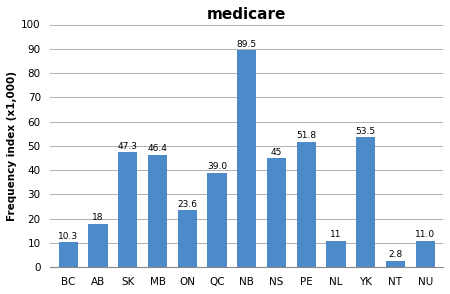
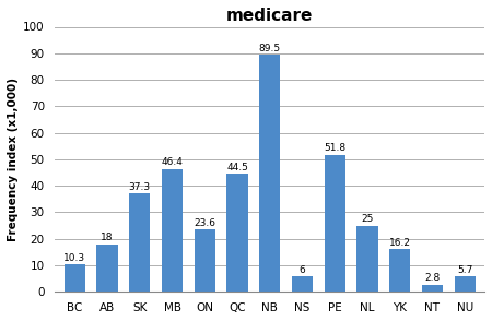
SK: 47.3 -> 37.3
QC: 39.0 -> 44.5
NS: 45 -> 6
NL: 11 -> 25
YK: 53.5 -> 16.2
NU: 11.0 -> 5.7
